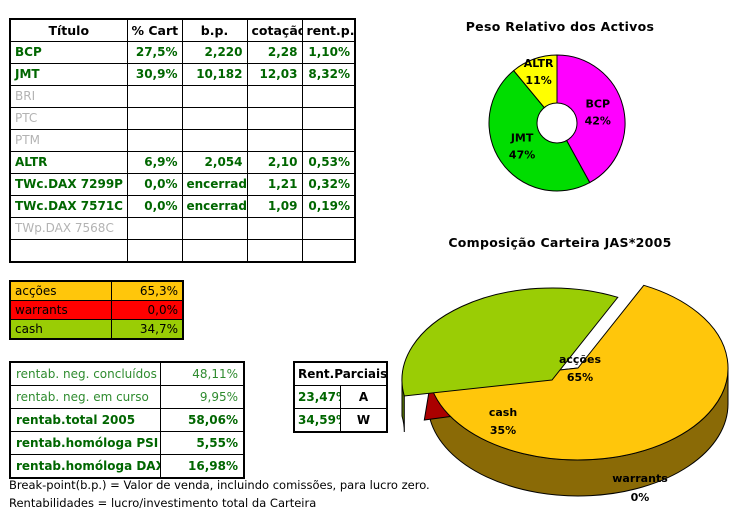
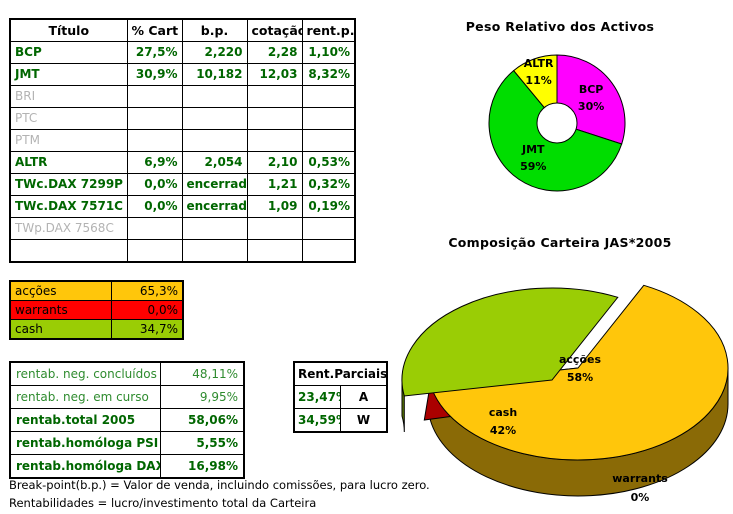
Peso Relativo dos Activos/BCP: 42% -> 30%
Peso Relativo dos Activos/JMT: 47% -> 59%
Composição Carteira JAS*2005/acções: 65% -> 58%
Composição Carteira JAS*2005/cash: 35% -> 42%
